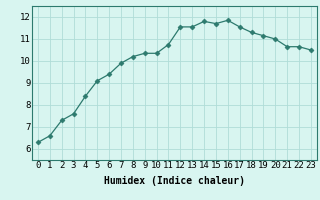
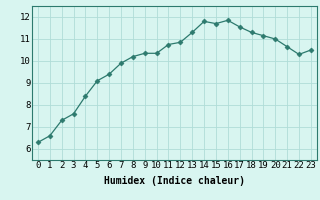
12: 11.55 -> 10.85
13: 11.55 -> 11.30
22: 10.65 -> 10.30
